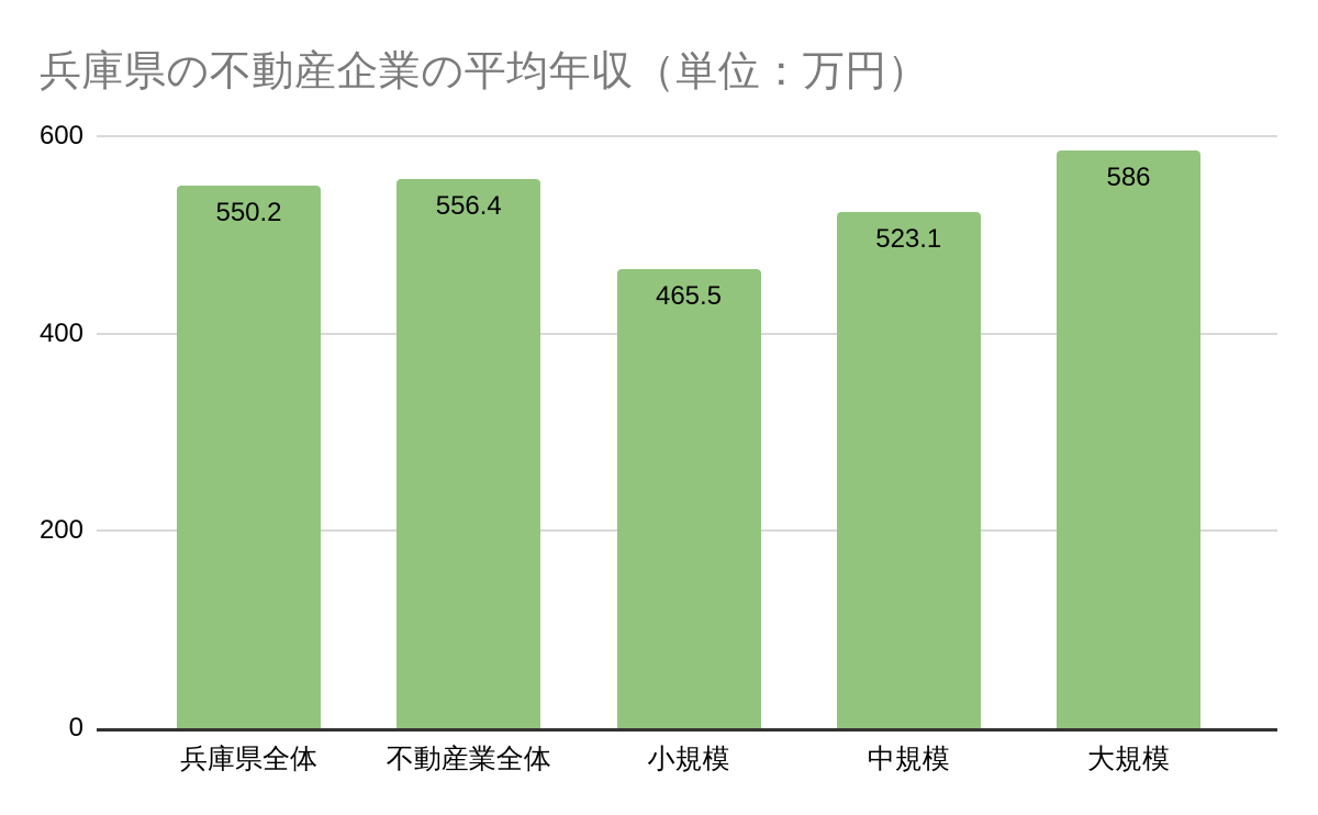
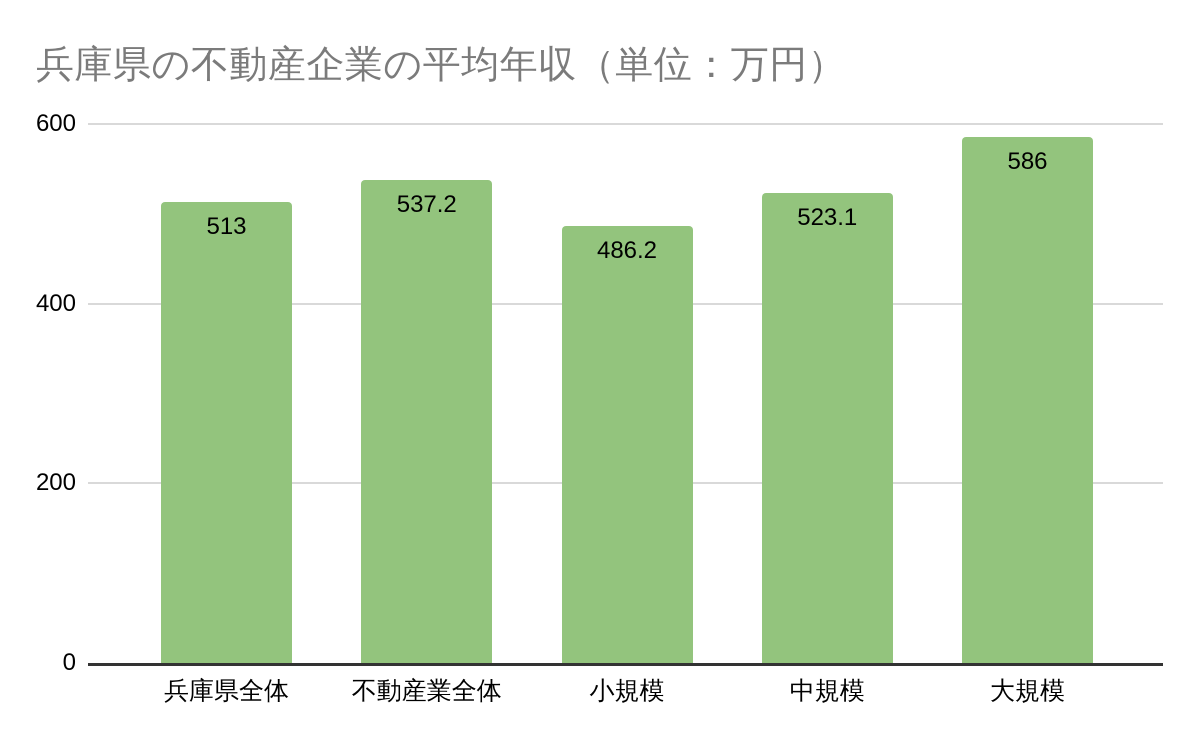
兵庫県全体: 550.2 -> 513
不動産業全体: 556.4 -> 537.2
小規模: 465.5 -> 486.2
